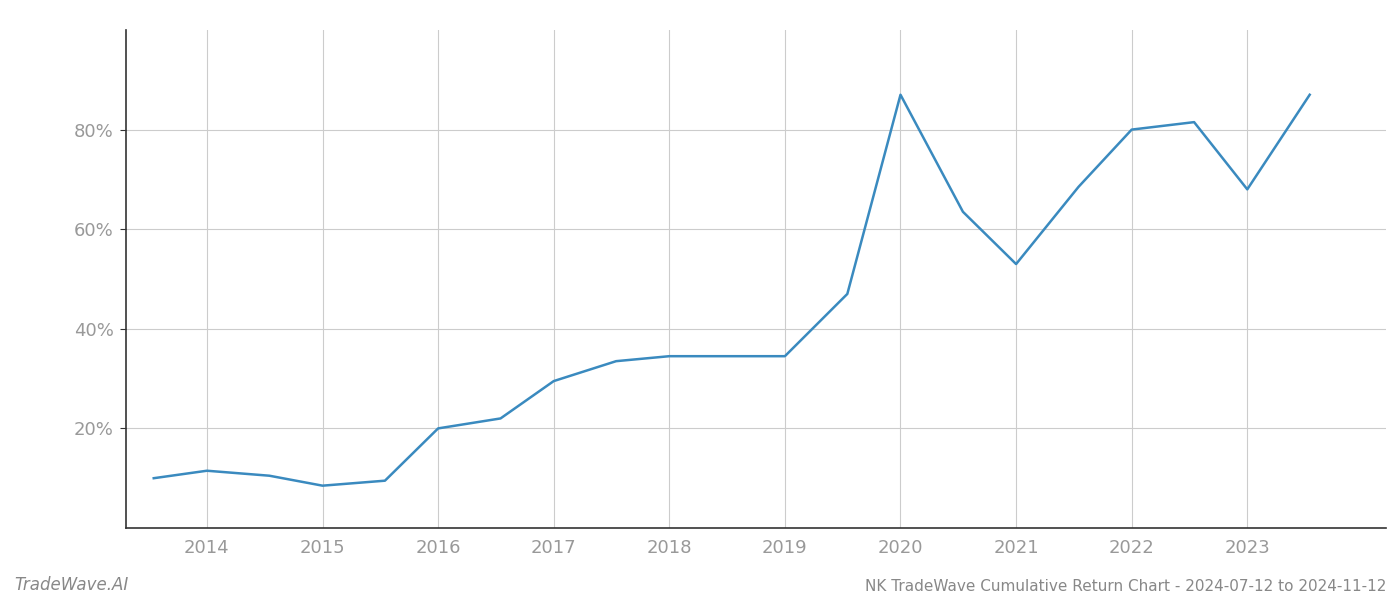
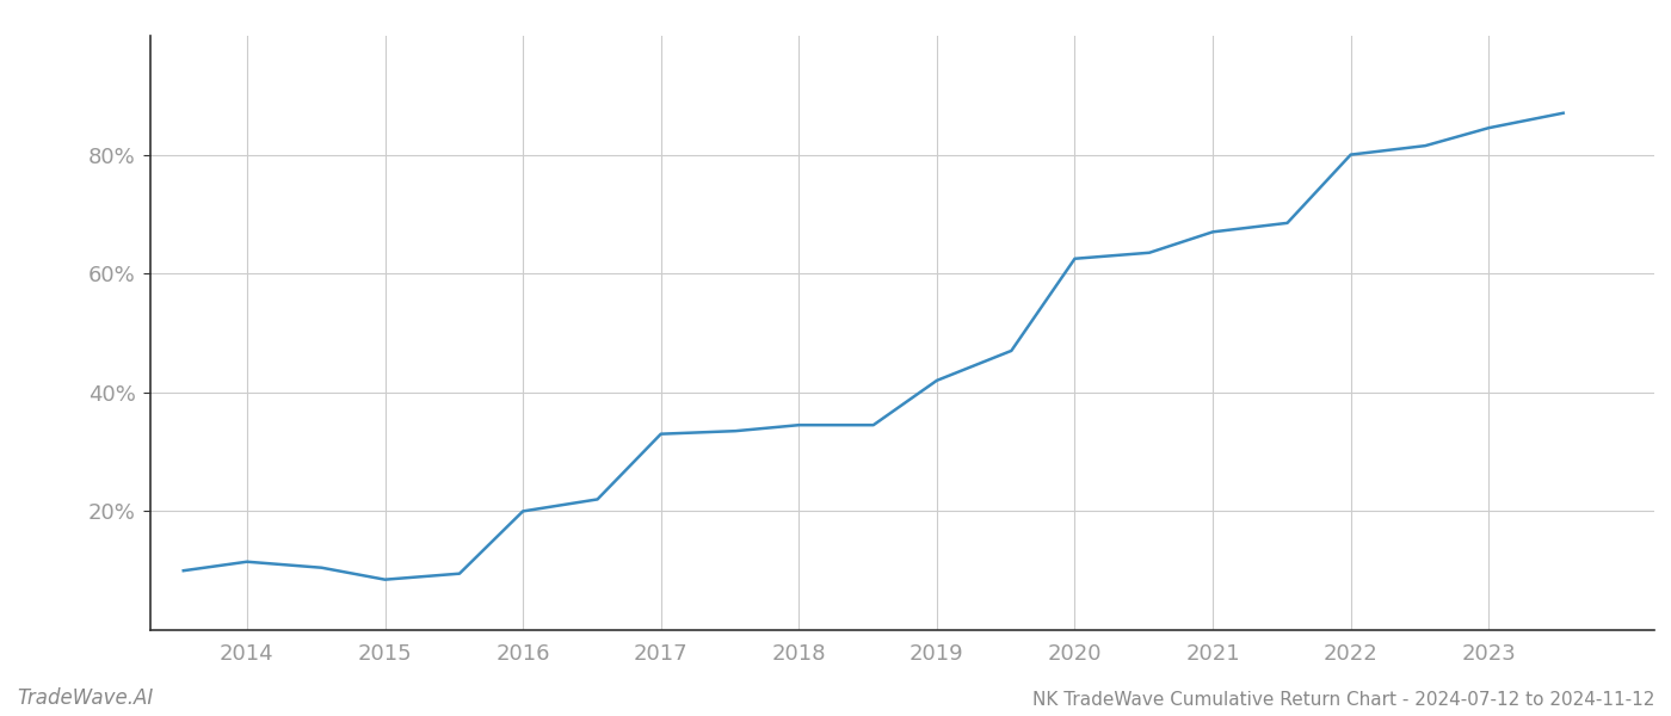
2017: 29.5% -> 33.0%
2019: 34.5% -> 42.0%
2020: 87.0% -> 62.5%
2021: 53.0% -> 67.0%
2023: 68.0% -> 84.5%
